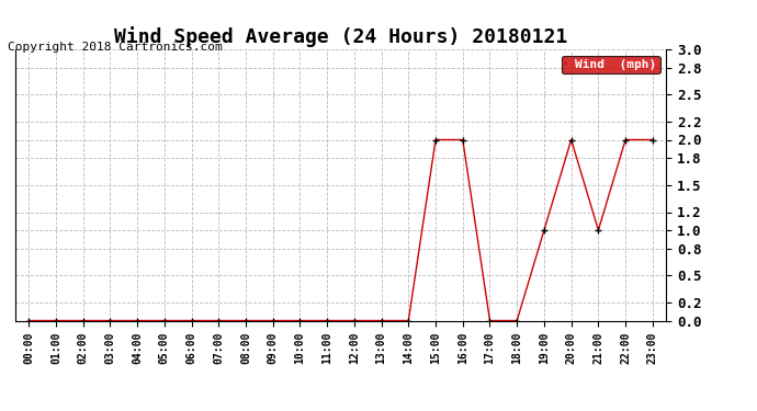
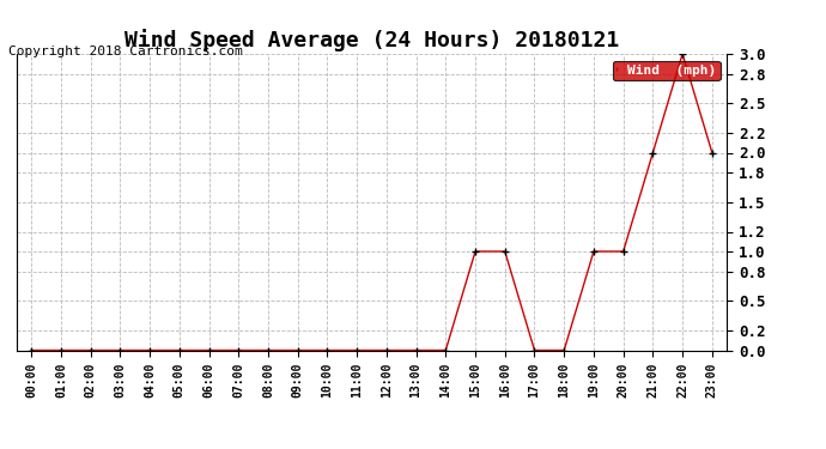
15:00: 2 -> 1
16:00: 2 -> 1
20:00: 2 -> 1
21:00: 1 -> 2
22:00: 2 -> 3
